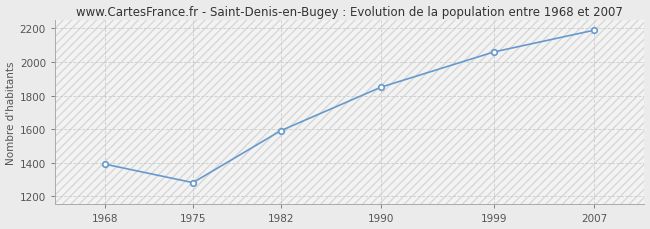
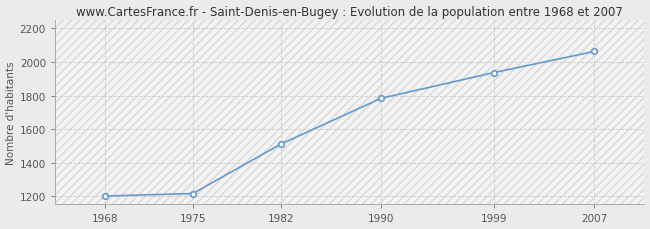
1968: 1390 -> 1200
1975: 1280 -> 1220
1982: 1590 -> 1510
1990: 1850 -> 1780
1999: 2060 -> 1940
2007: 2190 -> 2060
